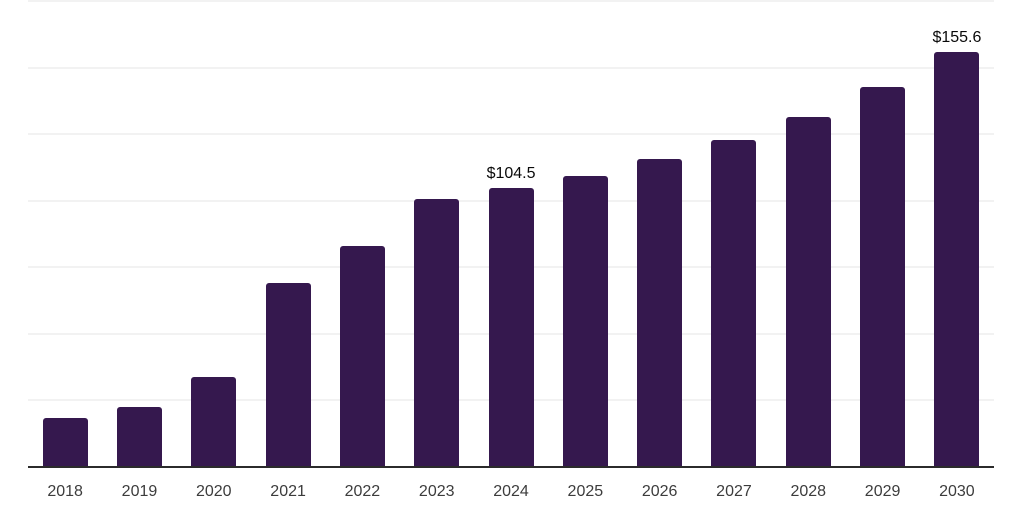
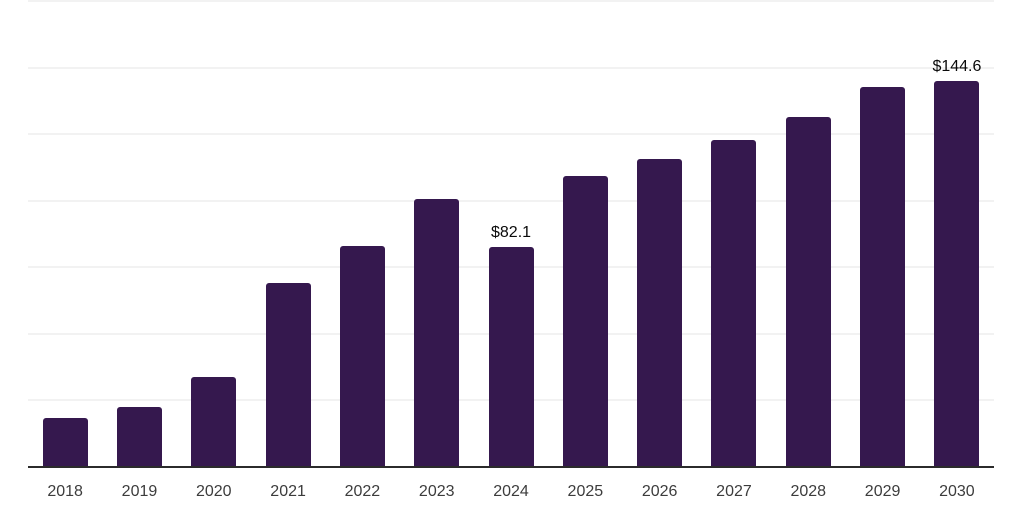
2024: $104.5 -> $82.1
2030: $155.6 -> $144.6
